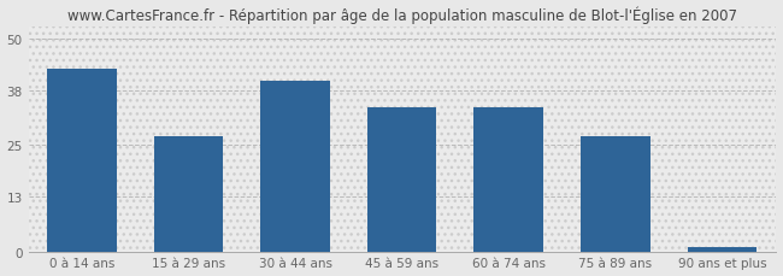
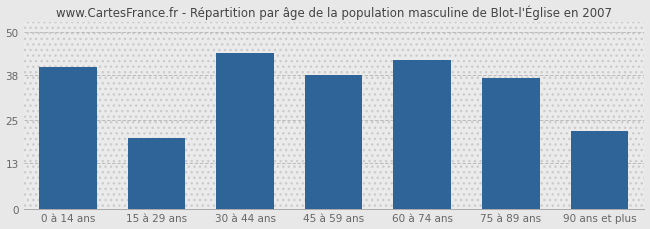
0 à 14 ans: 43 -> 40
15 à 29 ans: 27 -> 20
30 à 44 ans: 40 -> 44
45 à 59 ans: 34 -> 38
60 à 74 ans: 34 -> 42
75 à 89 ans: 27 -> 37
90 ans et plus: 1 -> 22
